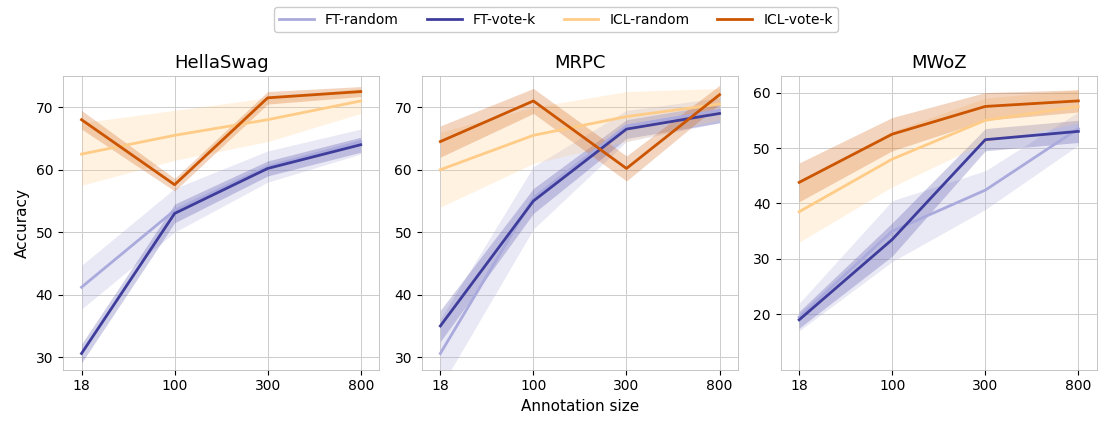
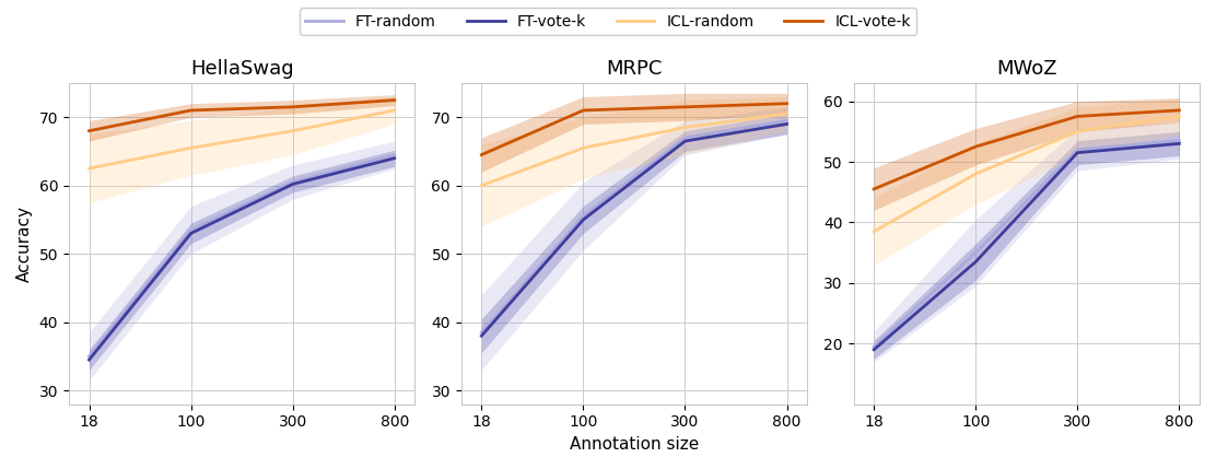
HellaSwag/FT-random/18: 41.2 -> 35.0
HellaSwag/FT-vote-k/18: 30.6 -> 34.5
HellaSwag/ICL-vote-k/100: 57.6 -> 71.0
MRPC/FT-random/18: 30.6 -> 38.5
MRPC/FT-vote-k/18: 35.0 -> 38.0
MRPC/ICL-vote-k/300: 60.2 -> 71.5
MWoZ/ICL-vote-k/18: 43.8 -> 45.5
MWoZ/FT-random/300: 42.4 -> 52.0
